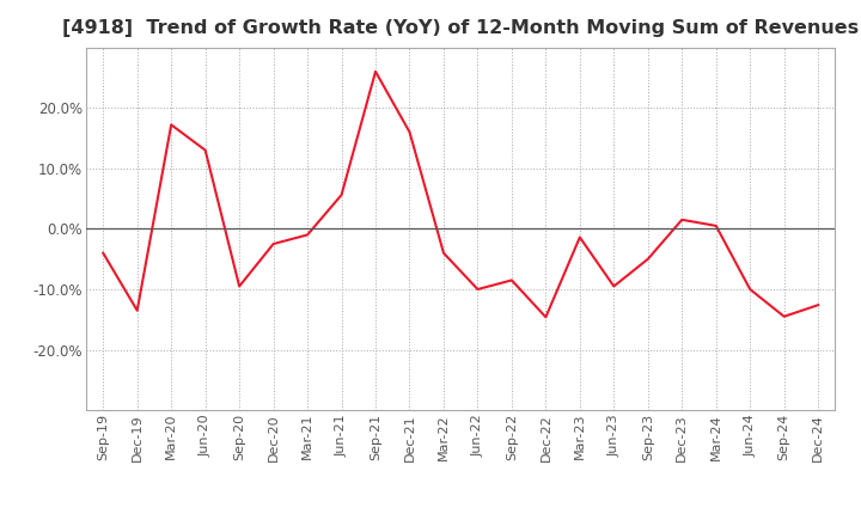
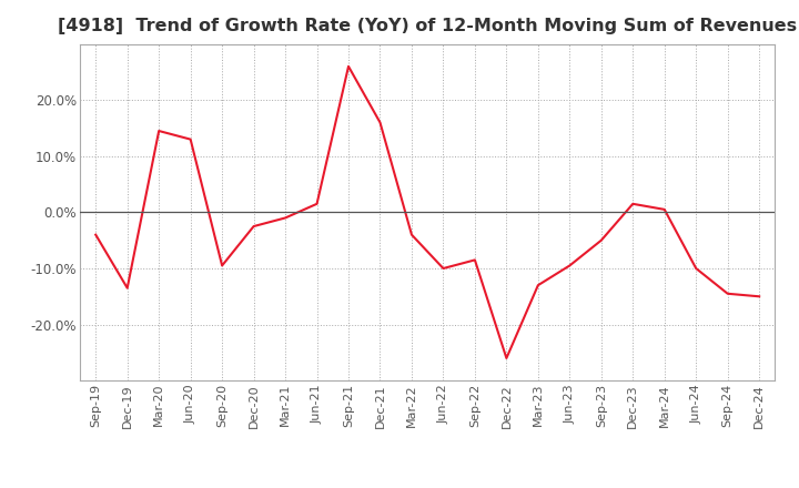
Mar-20: 17.2% -> 14.5%
Jun-21: 5.6% -> 1.5%
Dec-22: -14.6% -> -26.0%
Mar-23: -1.4% -> -13.0%
Dec-24: -12.6% -> -15.0%
